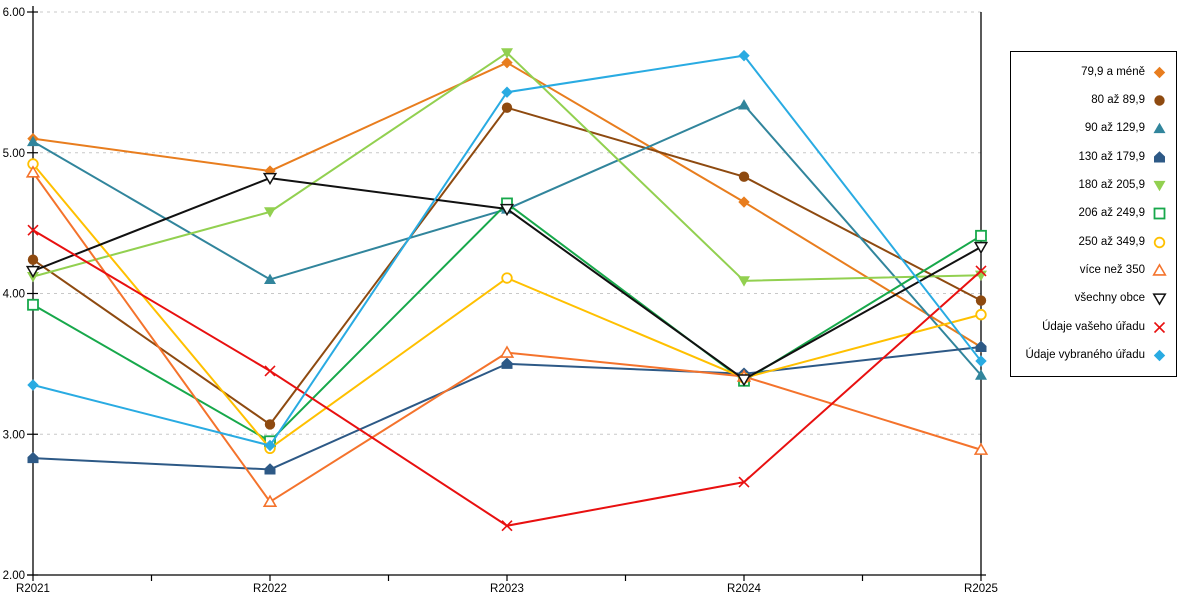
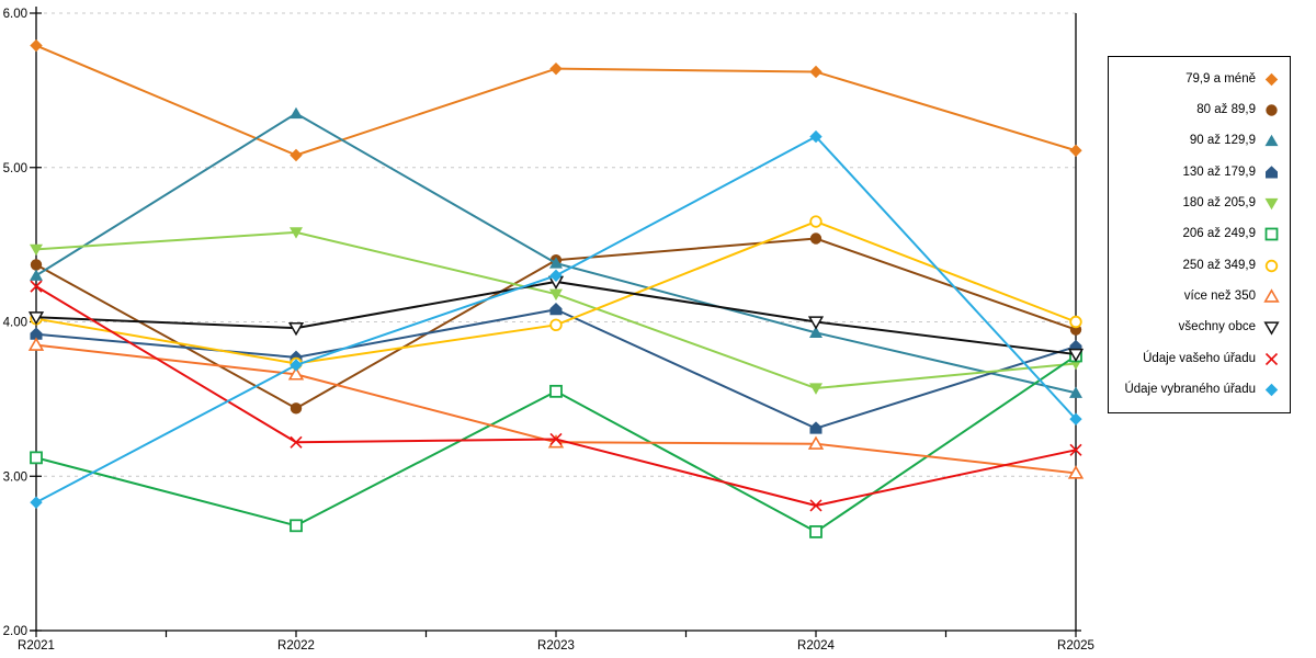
79,9 a méně/R2021: 5.10 -> 5.79
80 až 89,9/R2021: 4.24 -> 4.37
90 až 129,9/R2021: 5.08 -> 4.30
130 až 179,9/R2021: 2.83 -> 3.92
180 až 205,9/R2021: 4.12 -> 4.47
206 až 249,9/R2021: 3.92 -> 3.12
250 až 349,9/R2021: 4.92 -> 4.02
více než 350/R2021: 4.86 -> 3.85
všechny obce/R2021: 4.16 -> 4.03
Údaje vašeho úřadu/R2021: 4.45 -> 4.23
Údaje vybraného úřadu/R2021: 3.35 -> 2.83
79,9 a méně/R2022: 4.87 -> 5.08
80 až 89,9/R2022: 3.07 -> 3.44
90 až 129,9/R2022: 4.10 -> 5.35
130 až 179,9/R2022: 2.75 -> 3.77
206 až 249,9/R2022: 2.95 -> 2.68
250 až 349,9/R2022: 2.90 -> 3.73
více než 350/R2022: 2.52 -> 3.66
všechny obce/R2022: 4.82 -> 3.96
Údaje vašeho úřadu/R2022: 3.45 -> 3.22
Údaje vybraného úřadu/R2022: 2.92 -> 3.72
80 až 89,9/R2023: 5.32 -> 4.40
90 až 129,9/R2023: 4.60 -> 4.38
130 až 179,9/R2023: 3.50 -> 4.08
180 až 205,9/R2023: 5.71 -> 4.18
206 až 249,9/R2023: 4.64 -> 3.55
250 až 349,9/R2023: 4.11 -> 3.98
více než 350/R2023: 3.58 -> 3.22
všechny obce/R2023: 4.60 -> 4.26
Údaje vašeho úřadu/R2023: 2.35 -> 3.24
Údaje vybraného úřadu/R2023: 5.43 -> 4.30
79,9 a méně/R2024: 4.65 -> 5.62
80 až 89,9/R2024: 4.83 -> 4.54
90 až 129,9/R2024: 5.34 -> 3.93
130 až 179,9/R2024: 3.43 -> 3.31
180 až 205,9/R2024: 4.09 -> 3.57
206 až 249,9/R2024: 3.38 -> 2.64
250 až 349,9/R2024: 3.40 -> 4.65
více než 350/R2024: 3.41 -> 3.21
všechny obce/R2024: 3.39 -> 4.00
Údaje vašeho úřadu/R2024: 2.66 -> 2.81
Údaje vybraného úřadu/R2024: 5.69 -> 5.20
79,9 a méně/R2025: 3.62 -> 5.11
90 až 129,9/R2025: 3.42 -> 3.54
130 až 179,9/R2025: 3.62 -> 3.84
180 až 205,9/R2025: 4.13 -> 3.73
206 až 249,9/R2025: 4.41 -> 3.78
250 až 349,9/R2025: 3.85 -> 4.00
více než 350/R2025: 2.89 -> 3.02
všechny obce/R2025: 4.33 -> 3.79
Údaje vašeho úřadu/R2025: 4.16 -> 3.17
Údaje vybraného úřadu/R2025: 3.52 -> 3.37
